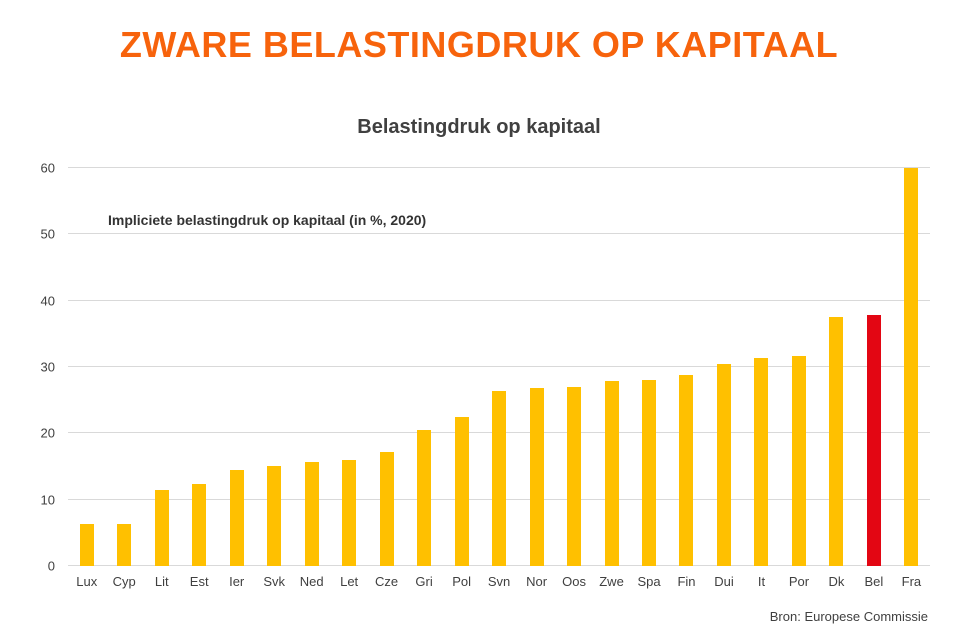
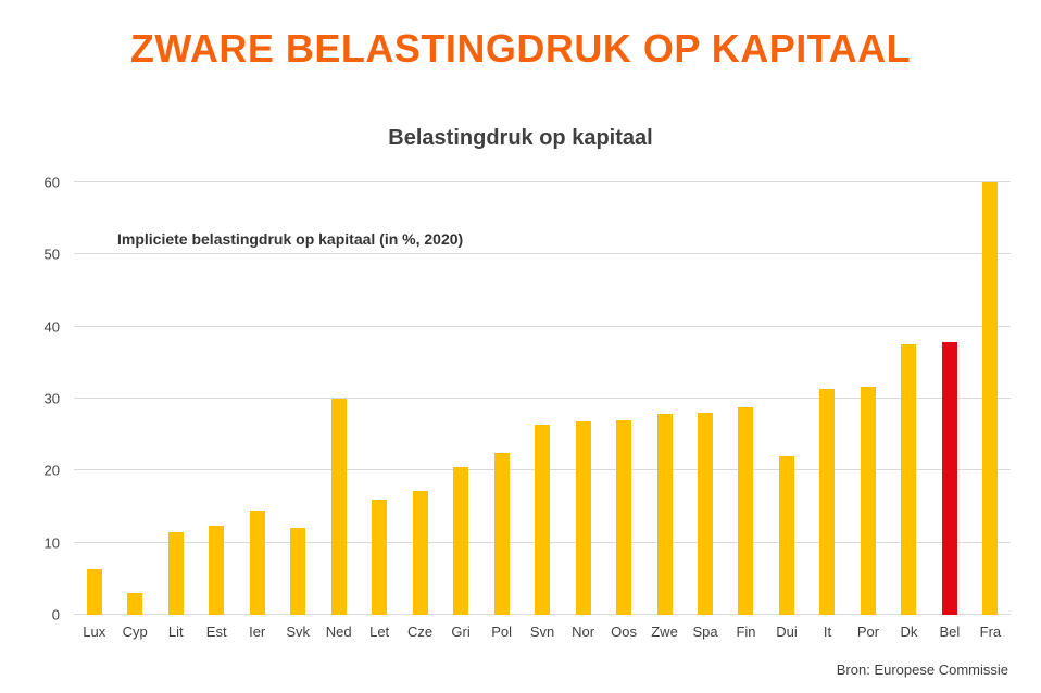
Cyp: 6 -> 3
Svk: 15 -> 12
Ned: 16 -> 30
Dui: 30 -> 22
